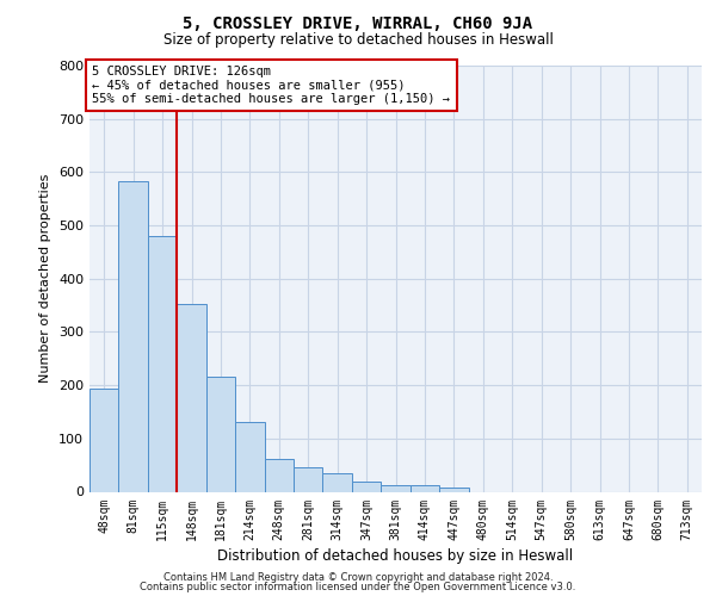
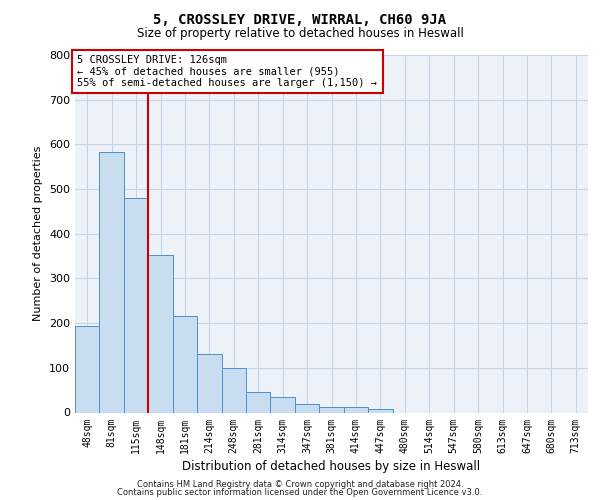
248sqm: 62 -> 100
